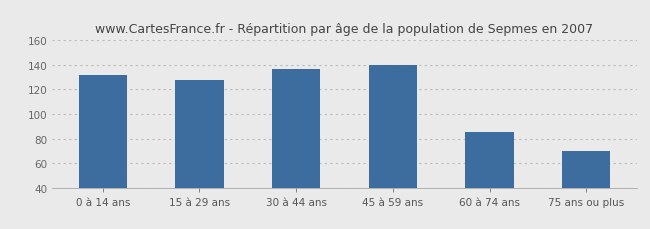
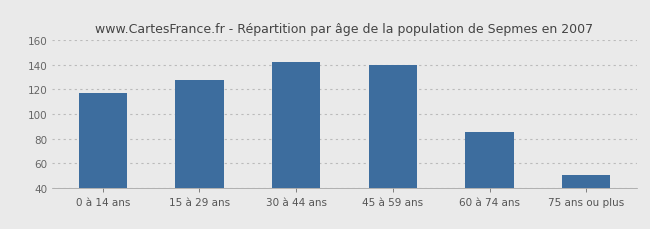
0 à 14 ans: 132 -> 117
30 à 44 ans: 137 -> 142
75 ans ou plus: 70 -> 50
